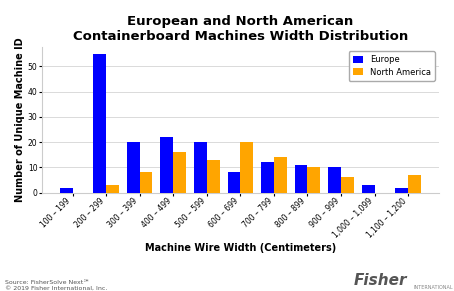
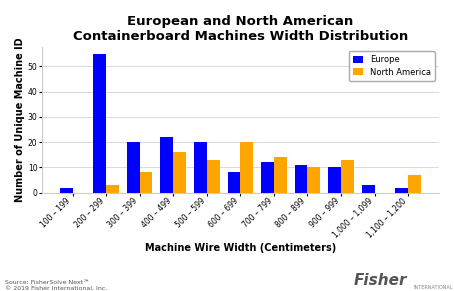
North America/900 – 999: 6 -> 13
